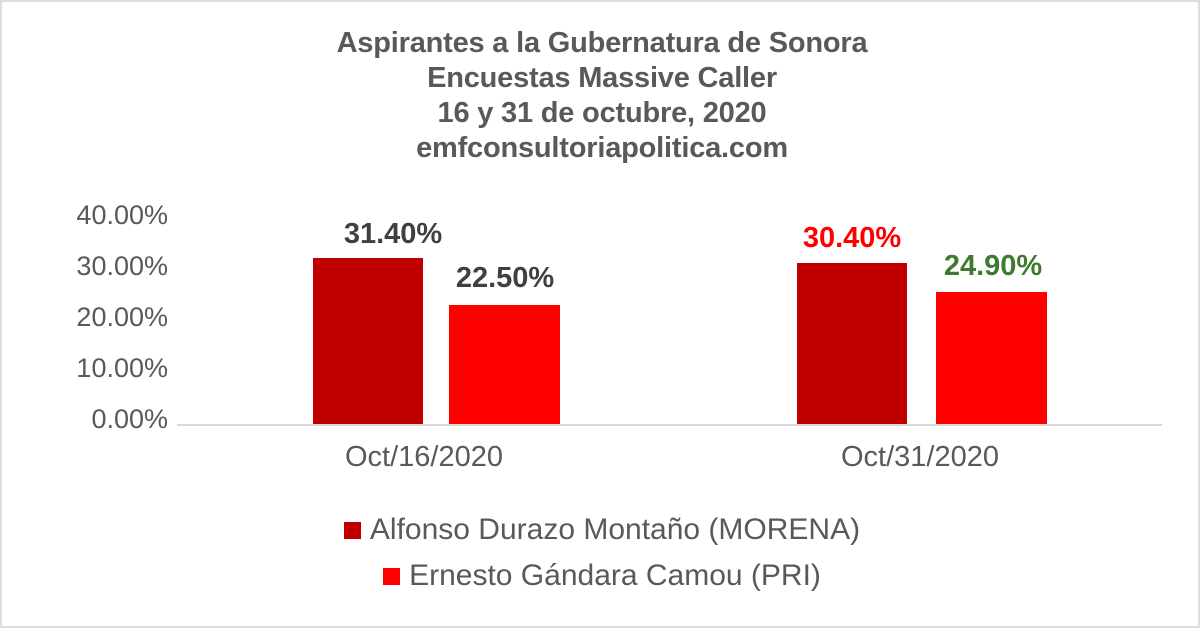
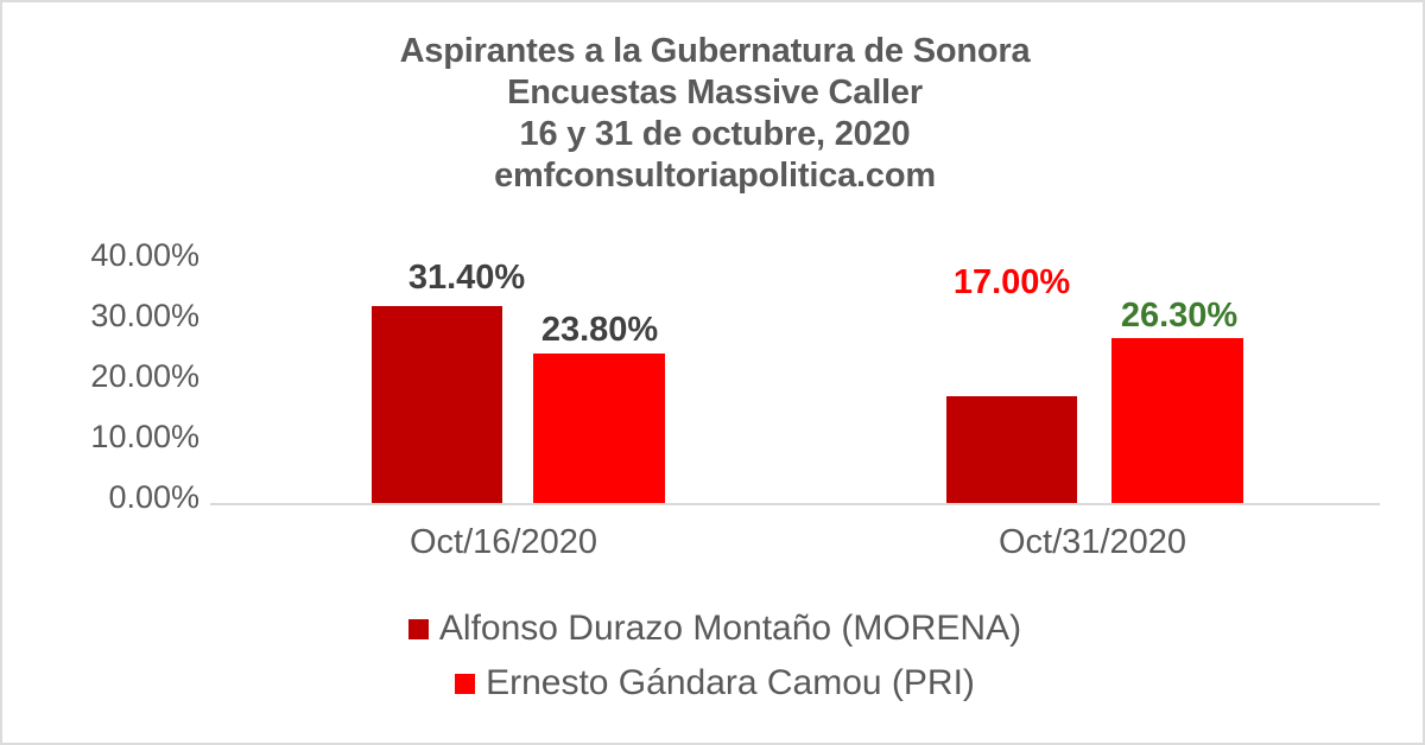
Ernesto Gándara Camou (PRI)/Oct/16/2020: 22.50% -> 23.80%
Alfonso Durazo Montaño (MORENA)/Oct/31/2020: 30.40% -> 17.00%
Ernesto Gándara Camou (PRI)/Oct/31/2020: 24.90% -> 26.30%
